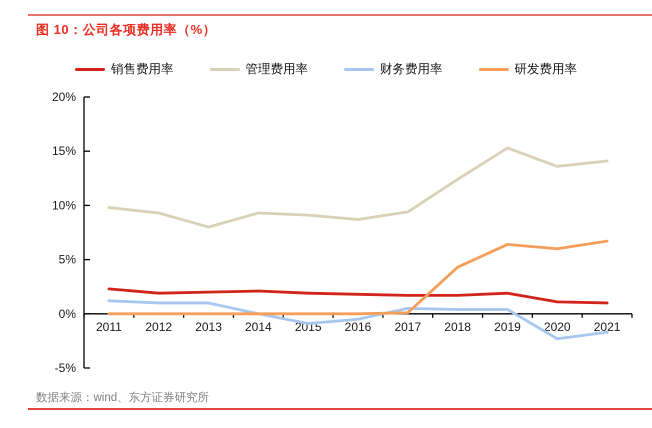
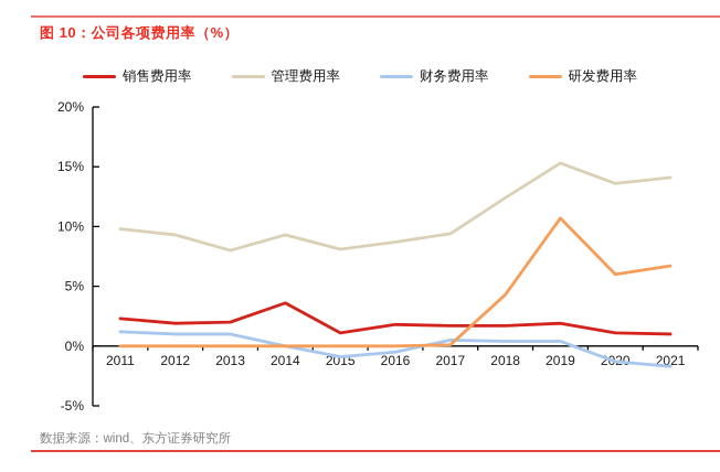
销售费用率/2014: 2.1% -> 3.6%
销售费用率/2015: 1.9% -> 1.1%
管理费用率/2015: 9.1% -> 8.1%
研发费用率/2019: 6.4% -> 10.7%
财务费用率/2020: -2.3% -> -1.3%
